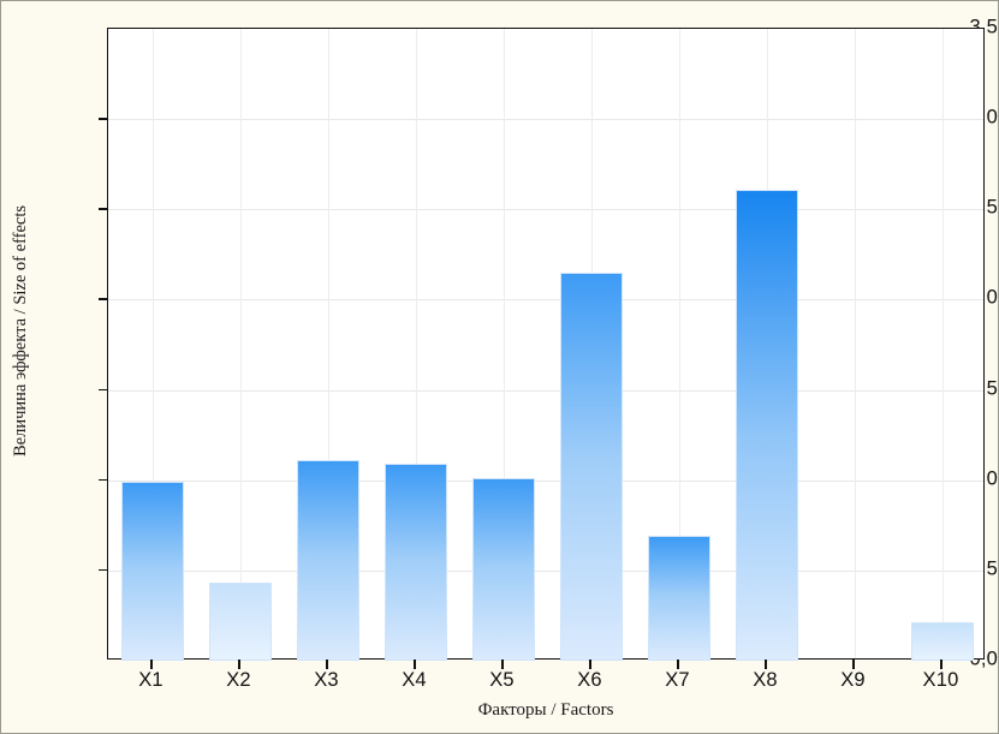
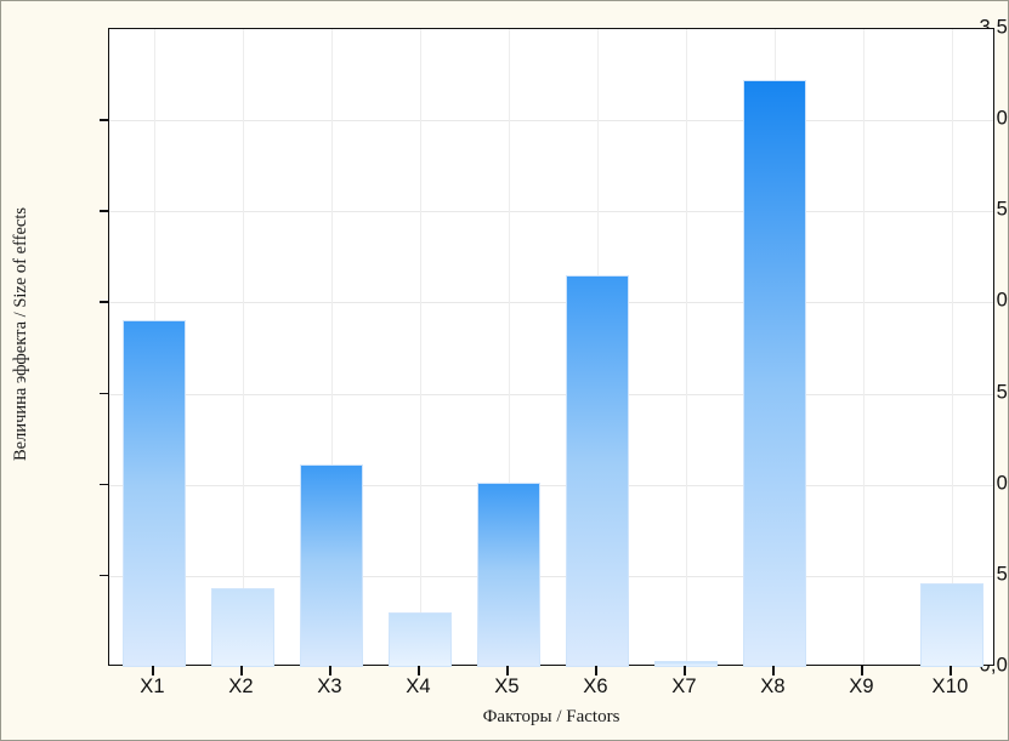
X1: 0,99 -> 1,90
X4: 1,09 -> 0,30
X7: 0,69 -> 0,03
X8: 2,61 -> 3,22
X10: 0,21 -> 0,46
